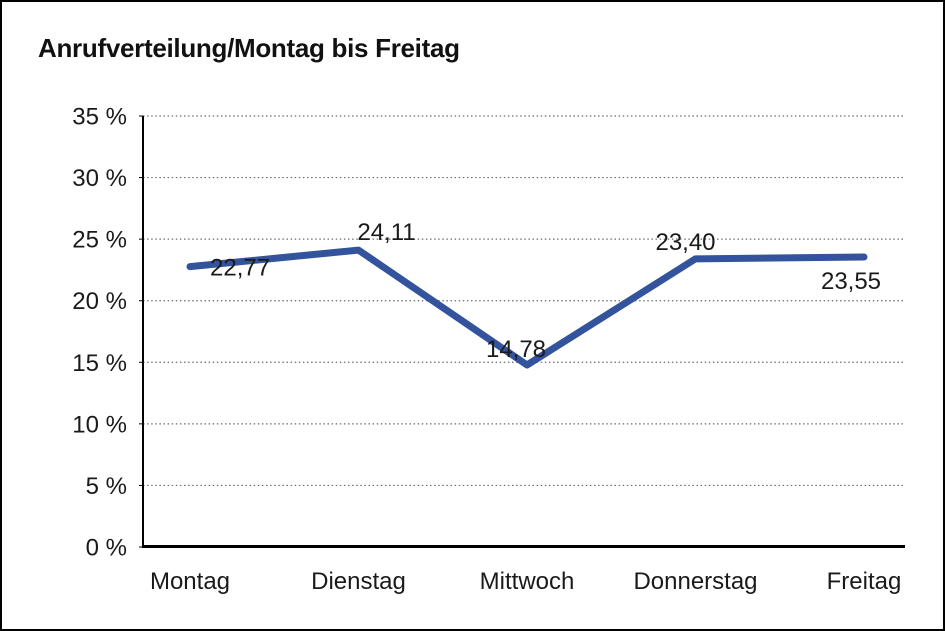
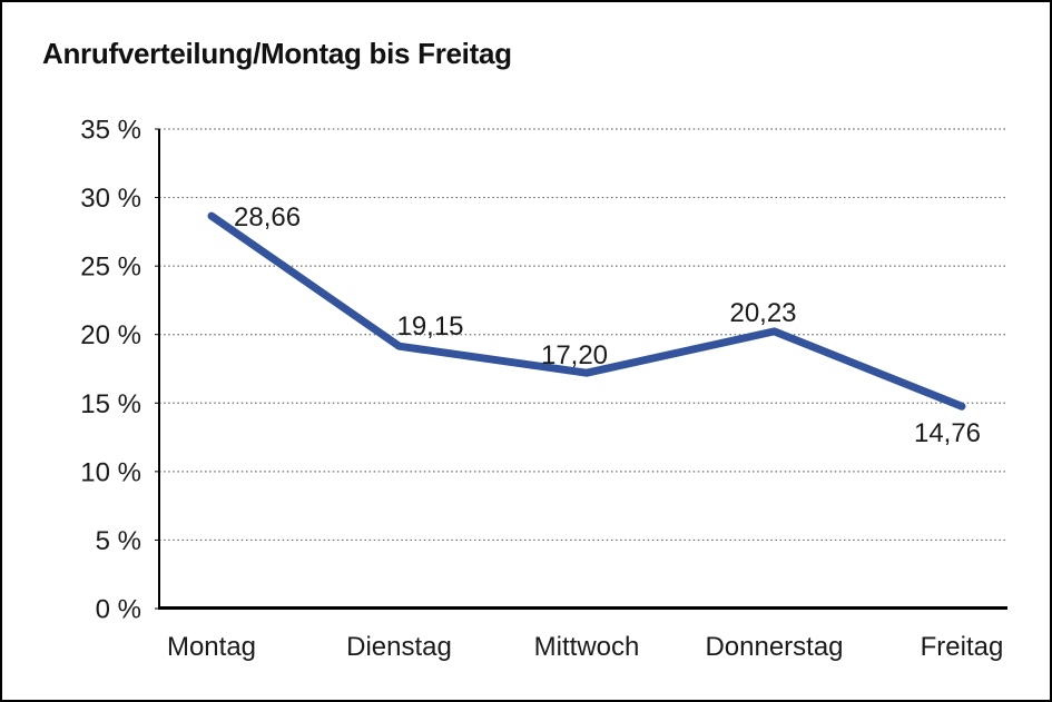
Montag: 22,77 -> 28,66
Dienstag: 24,11 -> 19,15
Mittwoch: 14,78 -> 17,20
Donnerstag: 23,40 -> 20,23
Freitag: 23,55 -> 14,76
